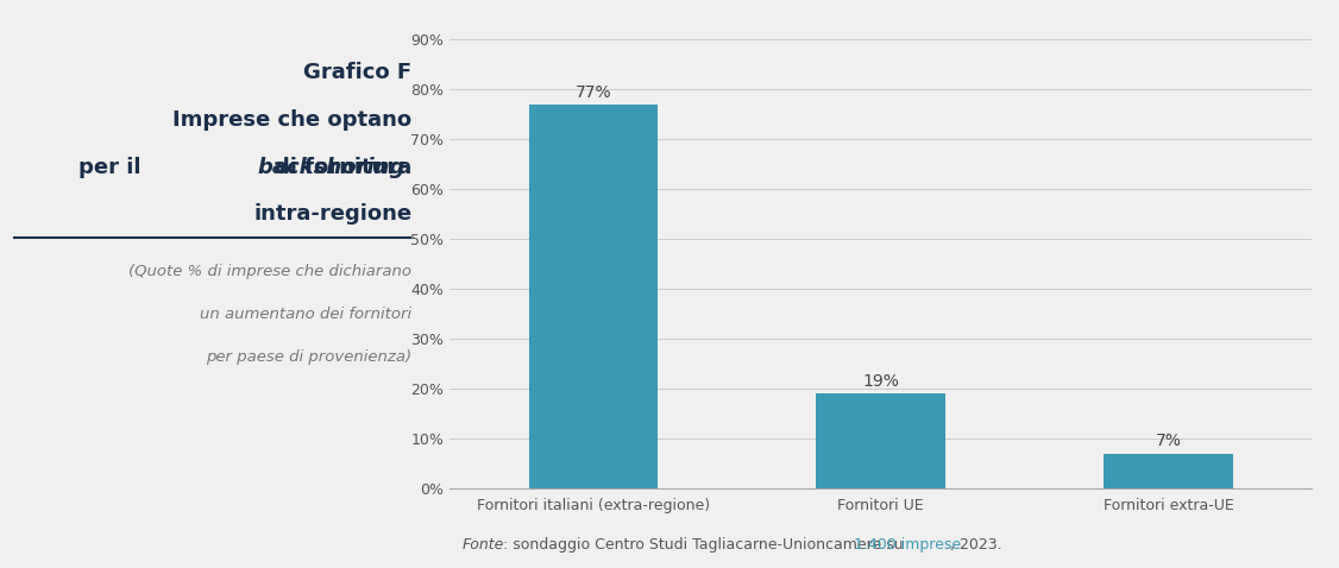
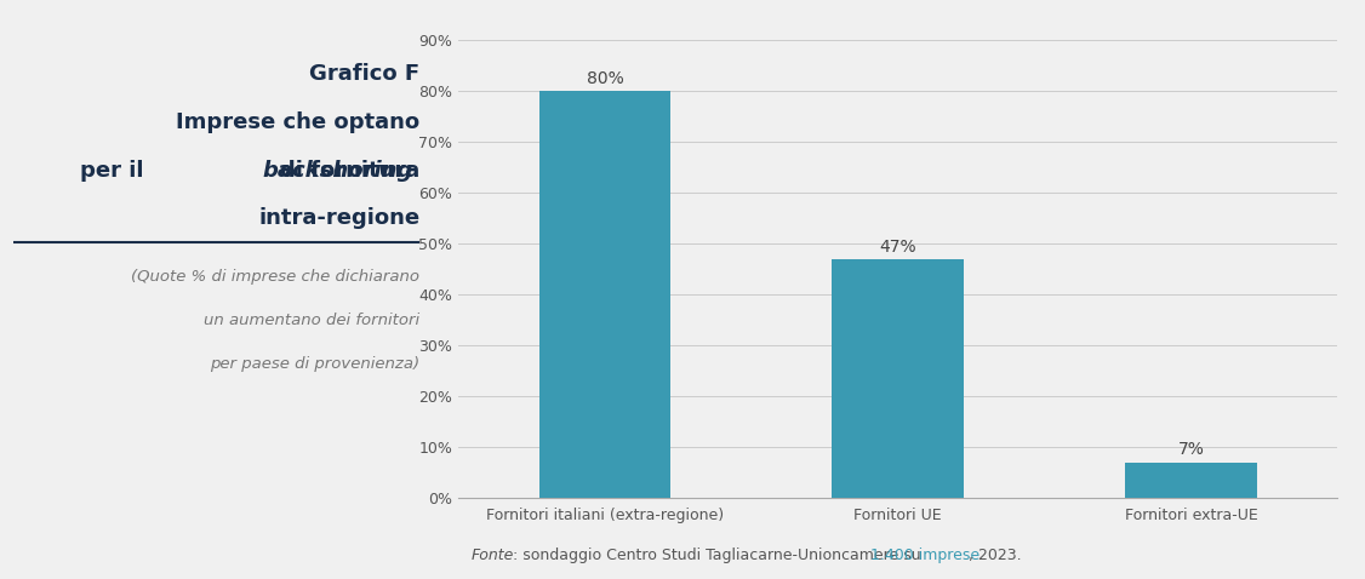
Fornitori italiani (extra-regione): 77% -> 80%
Fornitori UE: 19% -> 47%
